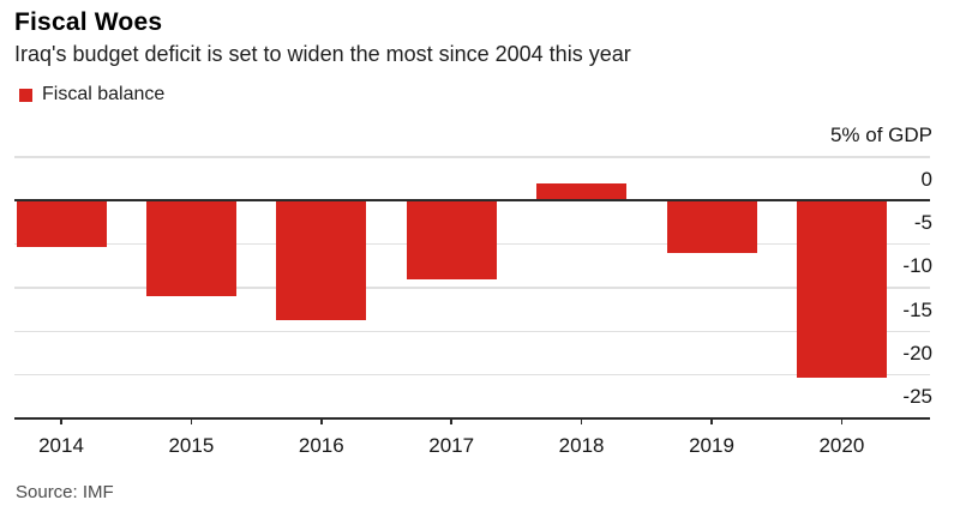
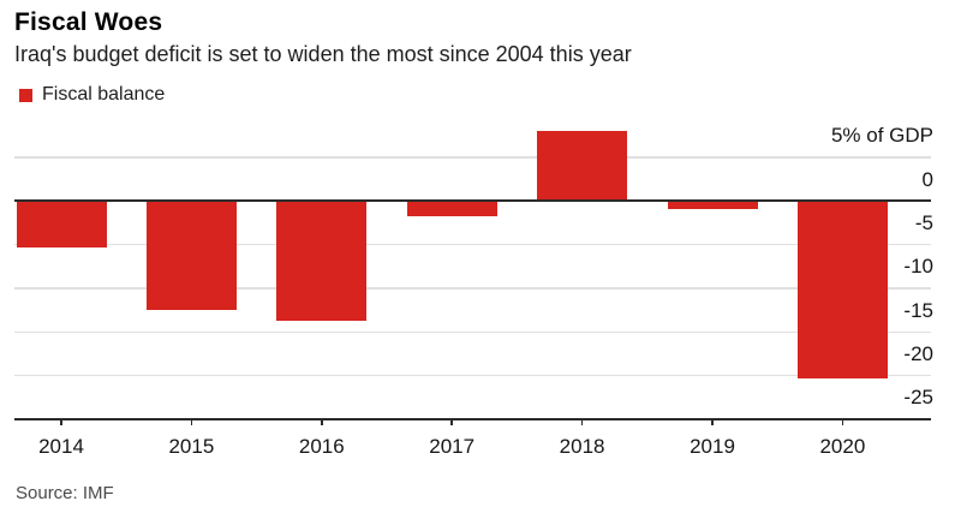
2015: -11 -> -12
2017: -9 -> -2
2018: 2 -> 8
2019: -6 -> -1
